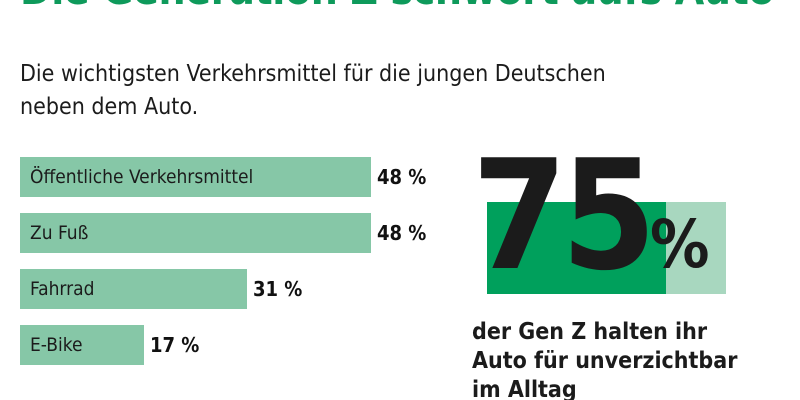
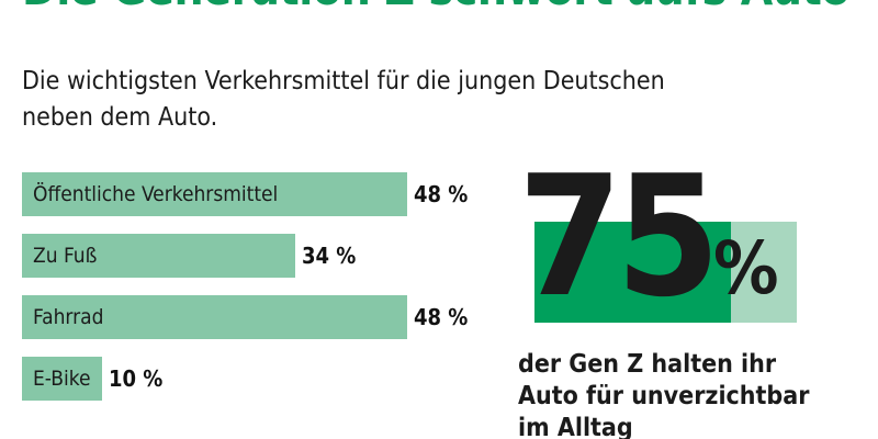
Zu Fuß: 48 -> 34
Fahrrad: 31 -> 48
E-Bike: 17 -> 10
